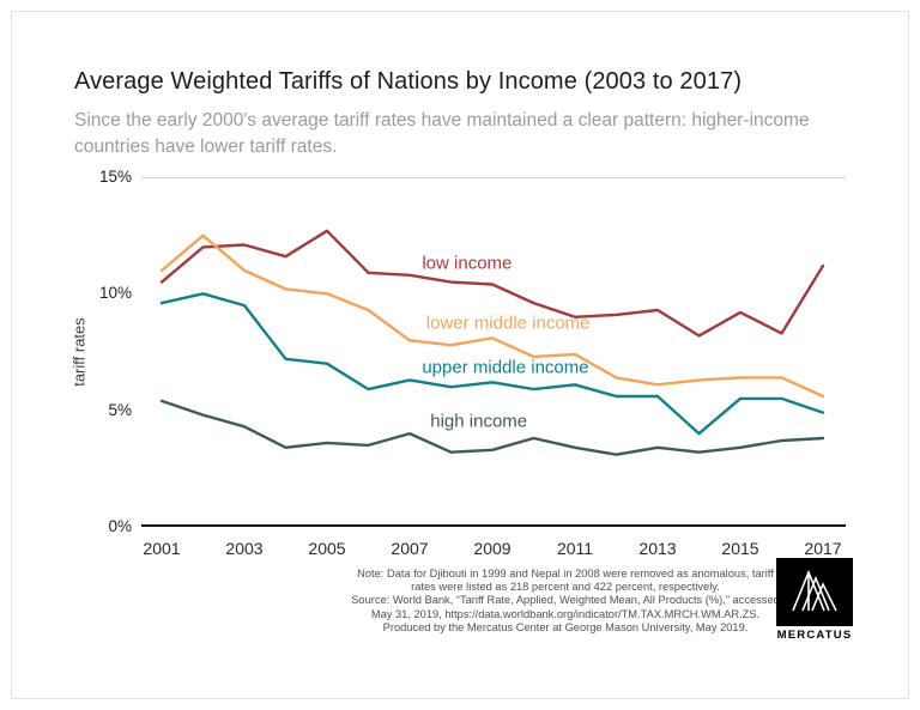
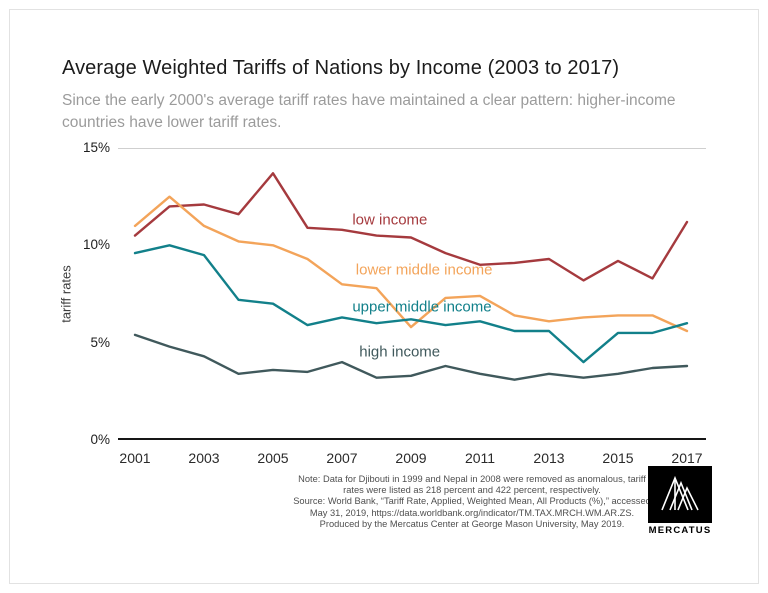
low income/2005: 12.7% -> 13.7%
lower middle income/2009: 8.1% -> 5.8%
upper middle income/2017: 4.9% -> 6.0%
